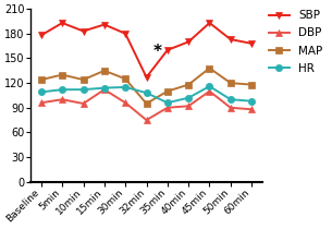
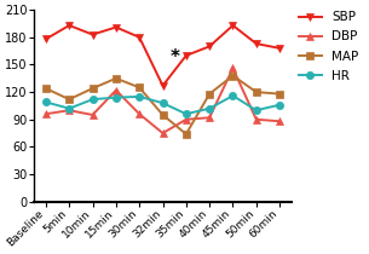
MAP/5min: 130 -> 112
HR/5min: 112 -> 102
DBP/15min: 112 -> 122
MAP/35min: 110 -> 74
DBP/45min: 110 -> 146
HR/60min: 98 -> 106
